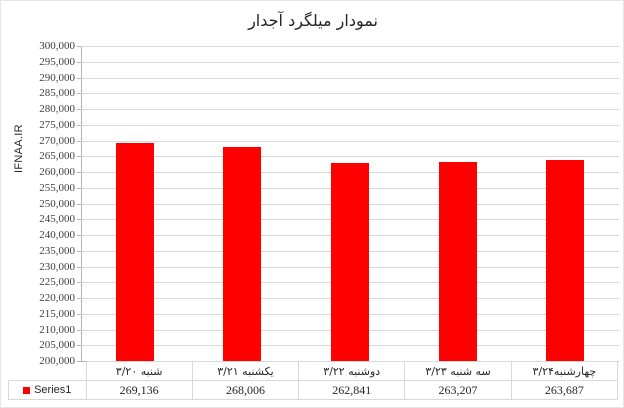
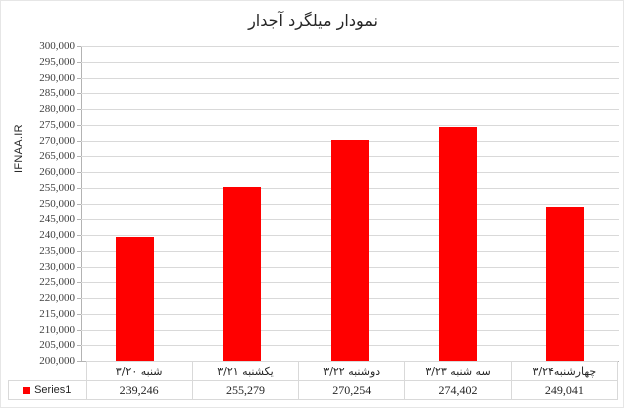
شنبه ۳/۲۰: 269,136 -> 239,246
یکشنبه ۳/۲۱: 268,006 -> 255,279
دوشنبه ۳/۲۲: 262,841 -> 270,254
سه شنبه ۳/۲۳: 263,207 -> 274,402
چهارشنبه۳/۲۴: 263,687 -> 249,041
